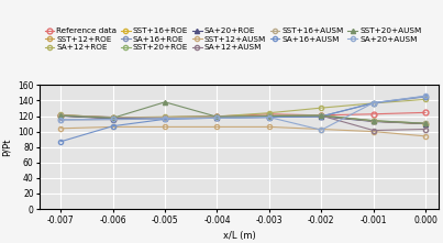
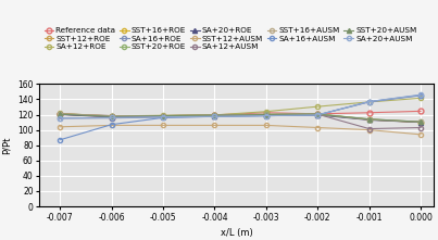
SST+20+AUSM/-0.005: 138 -> 118
SA+20+AUSM/-0.002: 102 -> 120
